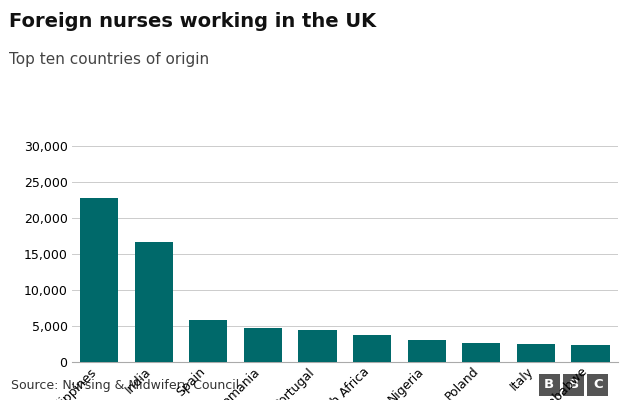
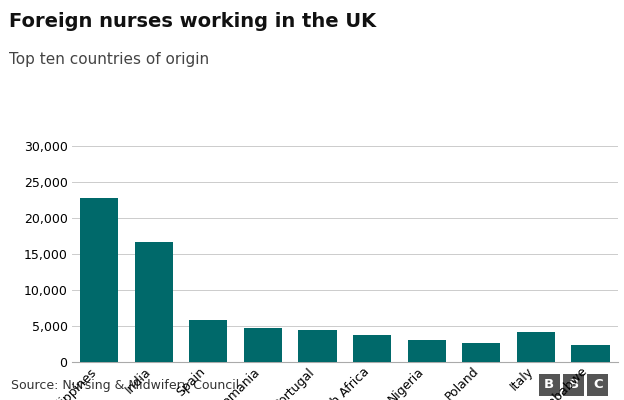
Italy: 2,600 -> 4,200
